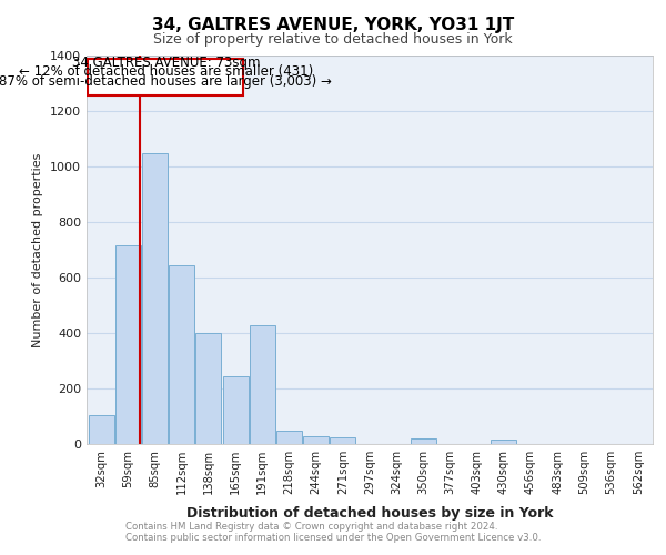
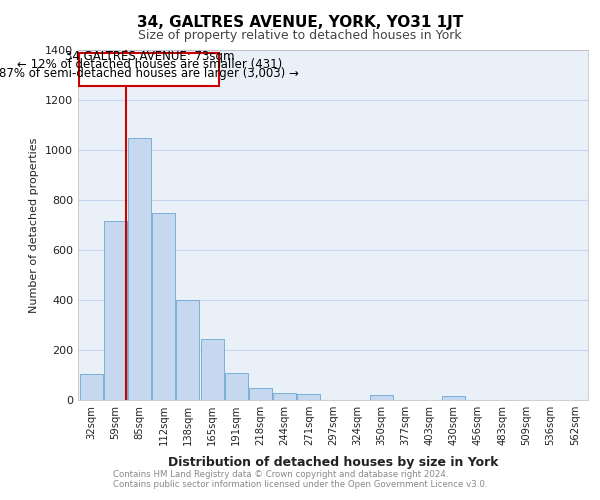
112sqm: 645 -> 750
191sqm: 430 -> 110
